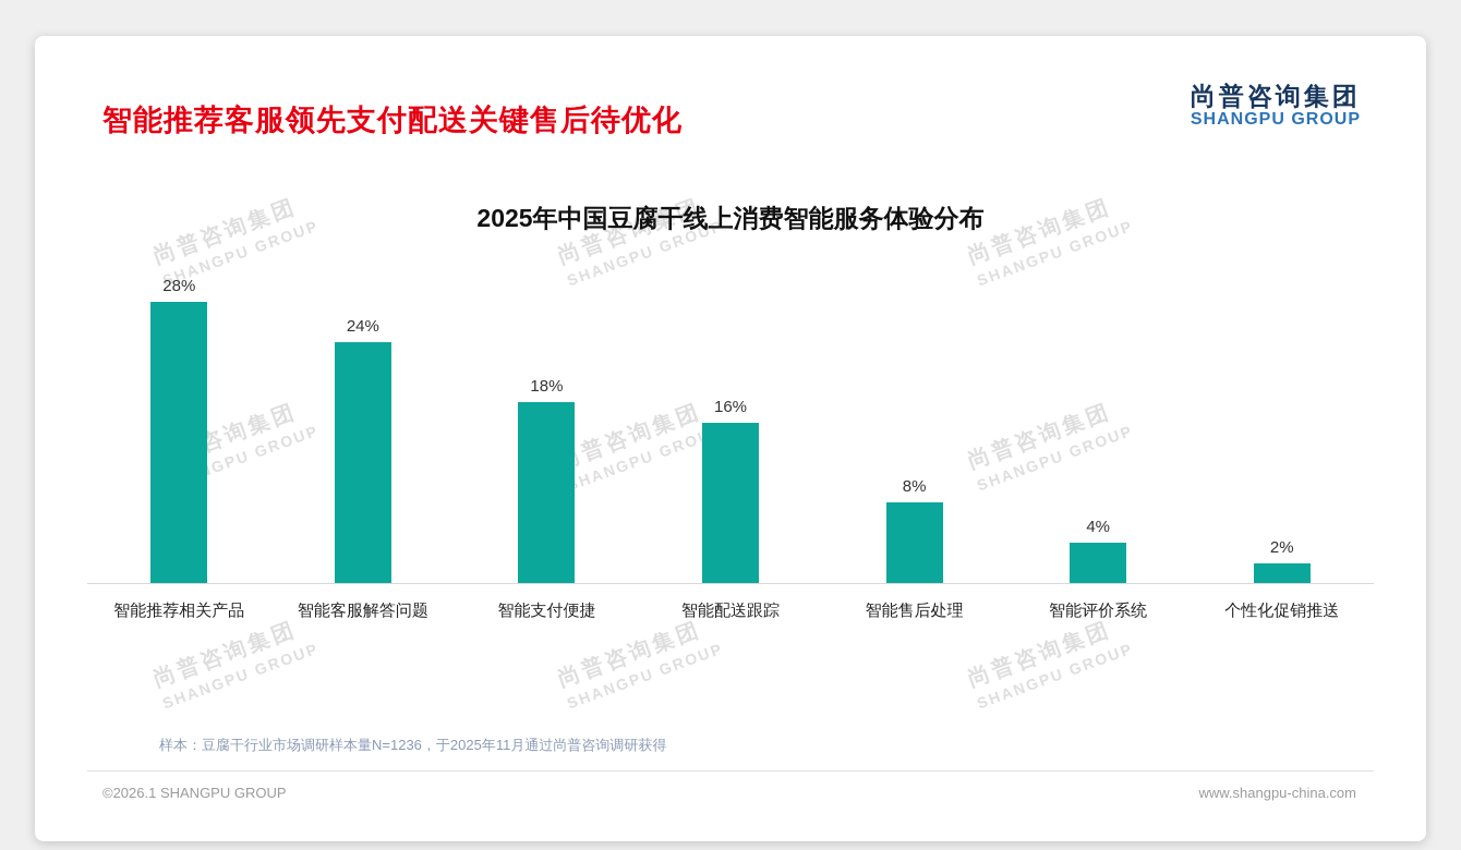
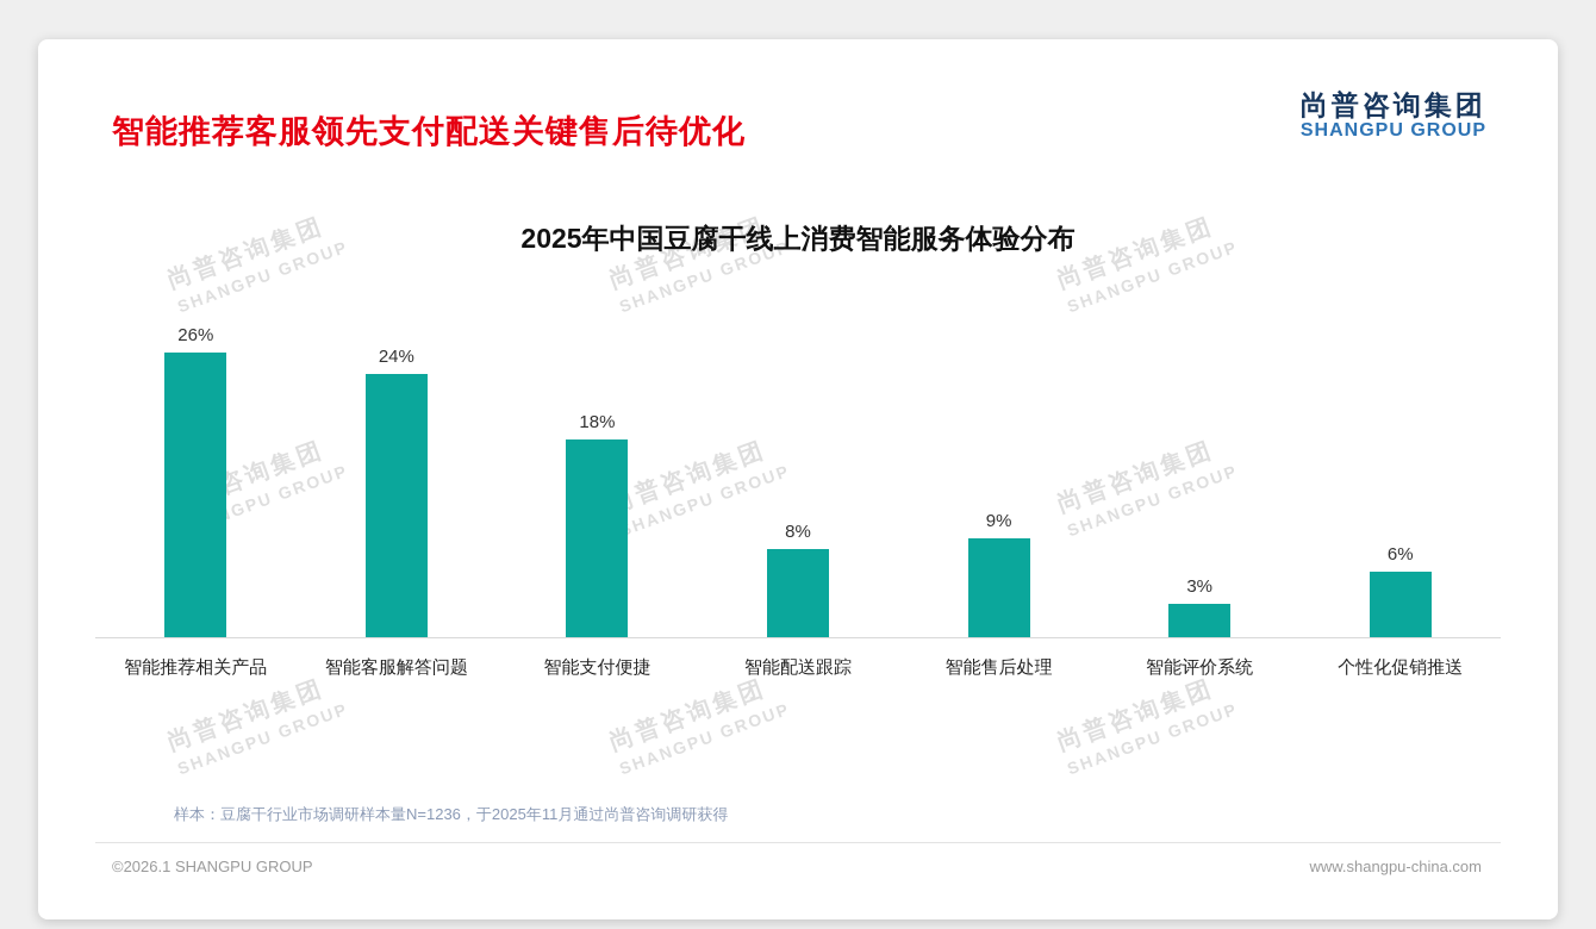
智能推荐相关产品: 28% -> 26%
智能配送跟踪: 16% -> 8%
智能售后处理: 8% -> 9%
智能评价系统: 4% -> 3%
个性化促销推送: 2% -> 6%
